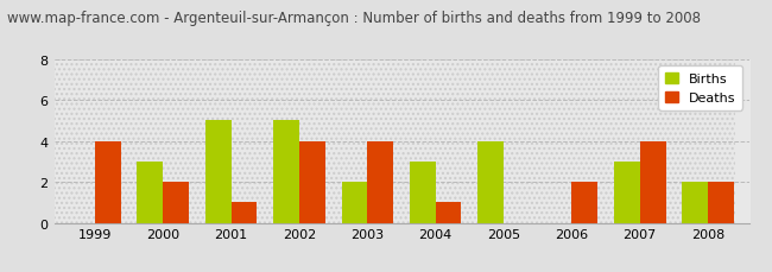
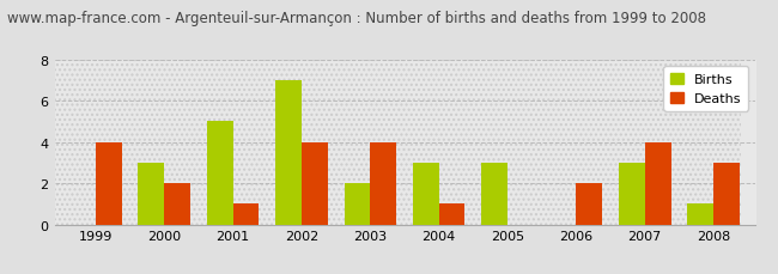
Births/2002: 5 -> 7
Births/2005: 4 -> 3
Births/2008: 2 -> 1
Deaths/2008: 2 -> 3
